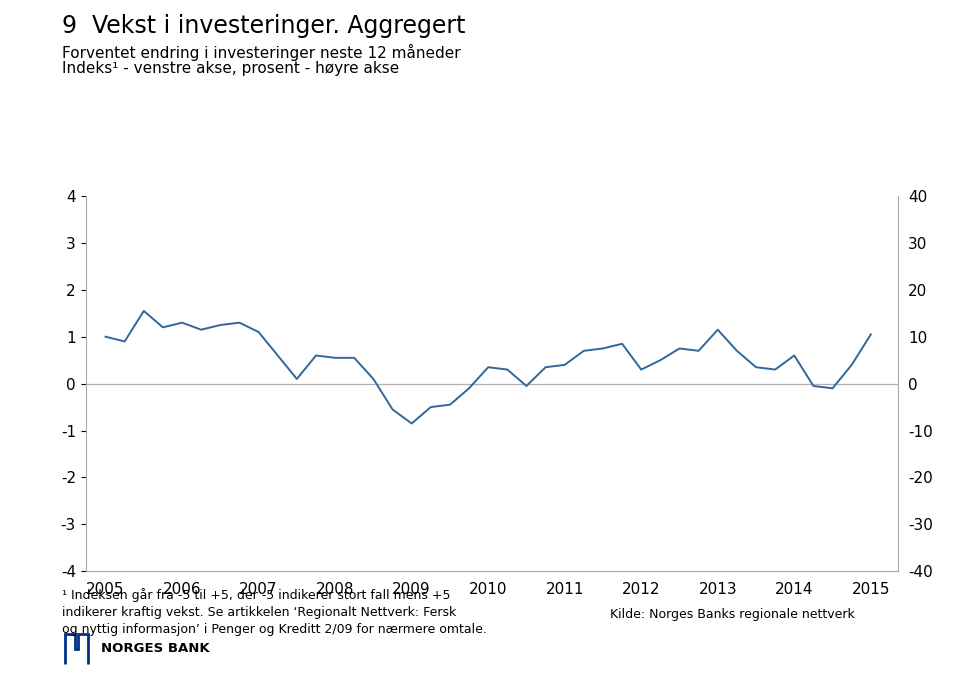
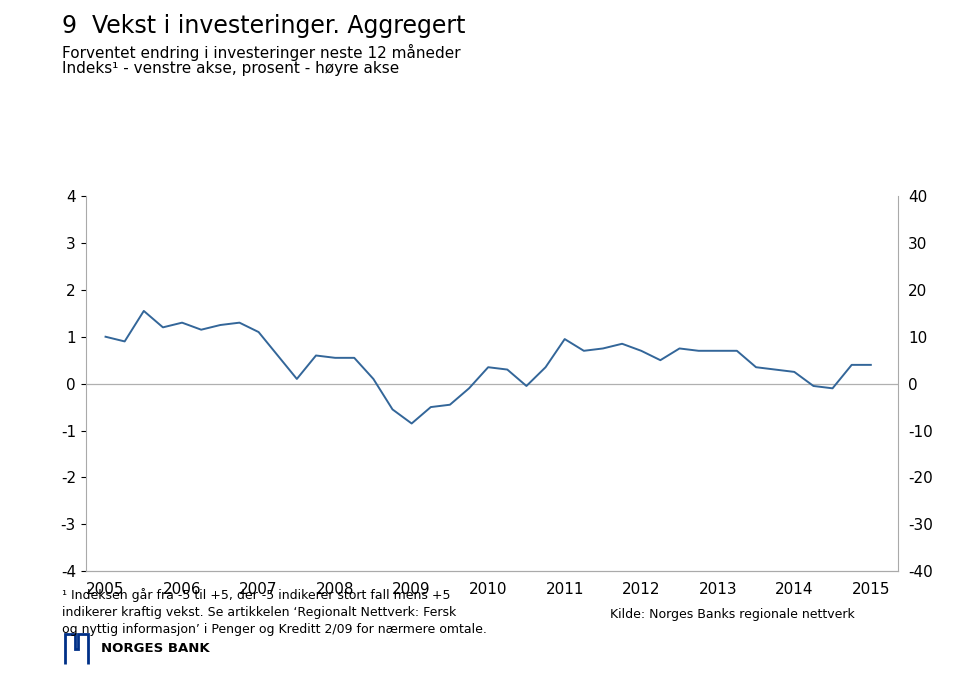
2011: 0.40 -> 0.95
2012: 0.30 -> 0.70
2013: 1.15 -> 0.70
2014: 0.60 -> 0.25
2015: 1.05 -> 0.40
